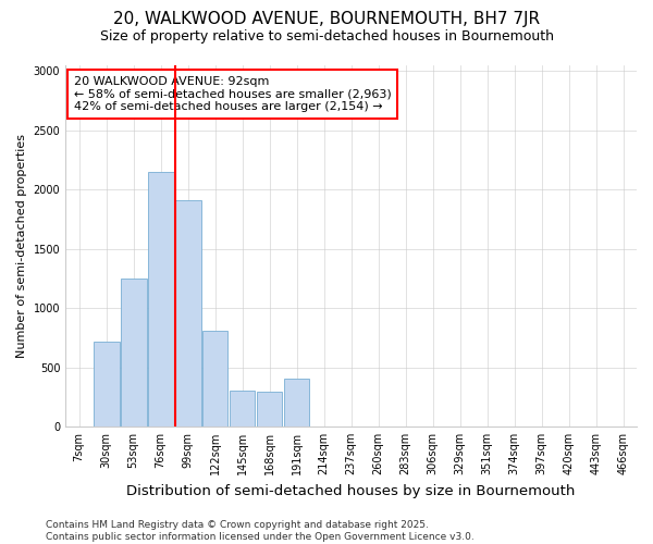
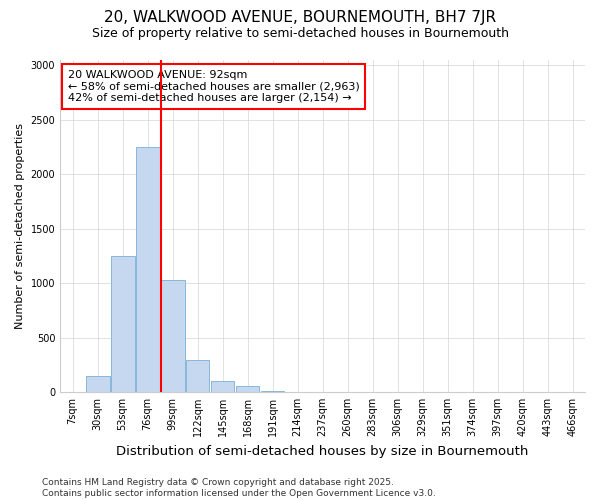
30sqm: 720 -> 150
76sqm: 2150 -> 2250
99sqm: 1910 -> 1020
122sqm: 810 -> 290
145sqm: 300 -> 100
168sqm: 290 -> 50
191sqm: 400 -> 10
